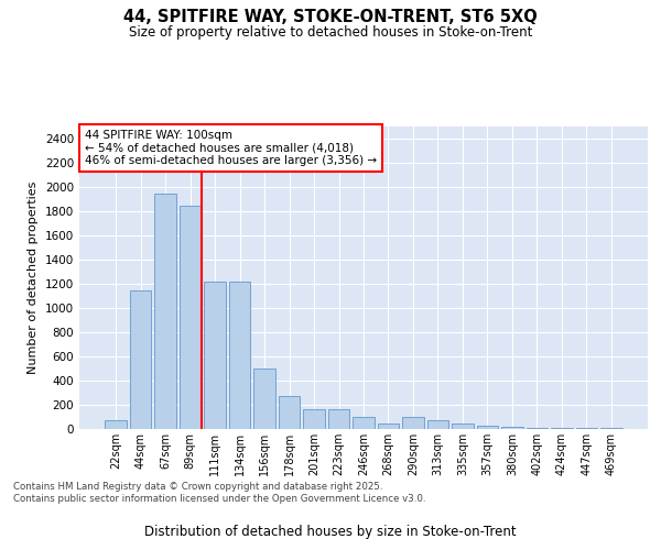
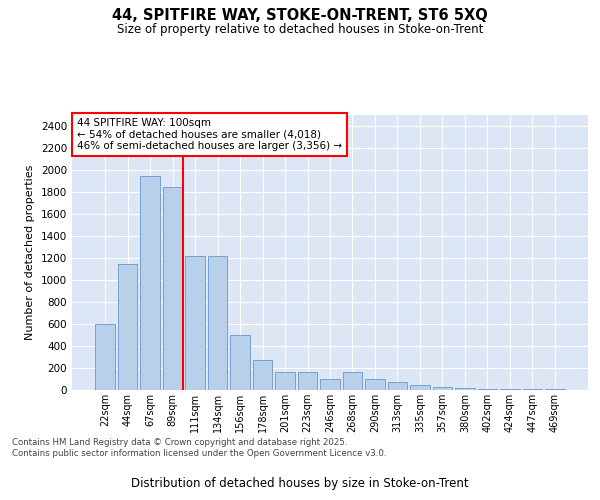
22sqm: 80 -> 600
268sqm: 50 -> 160
